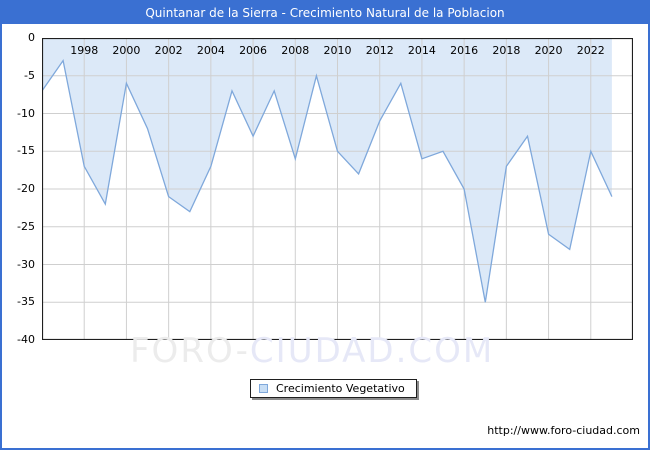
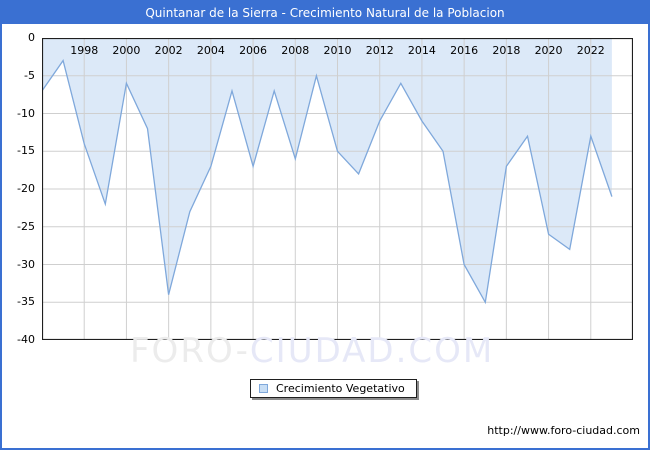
1998: -17 -> -14
2002: -21 -> -34
2006: -13 -> -17
2014: -16 -> -11
2016: -20 -> -30
2022: -15 -> -13
